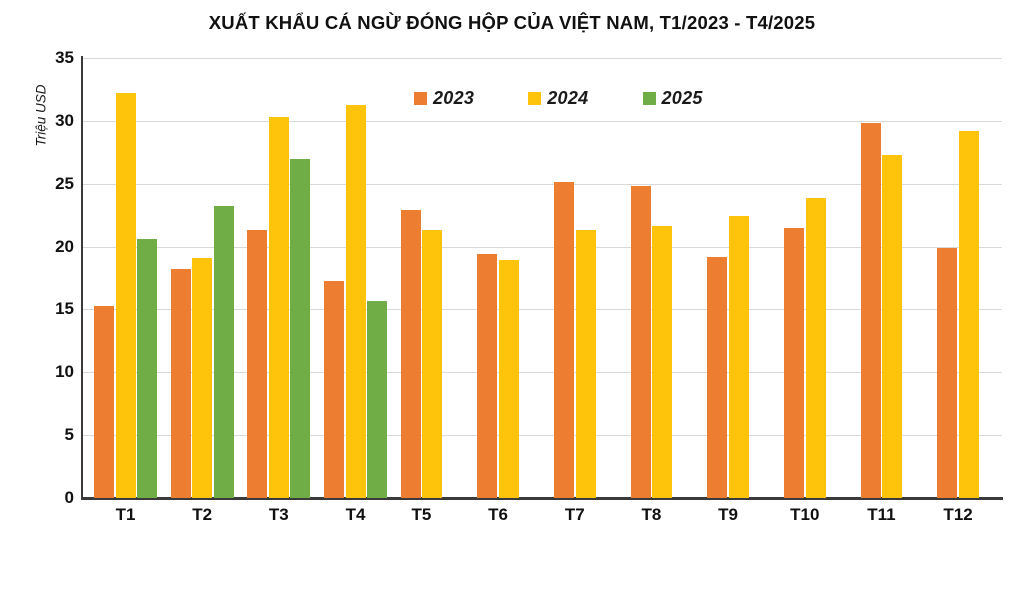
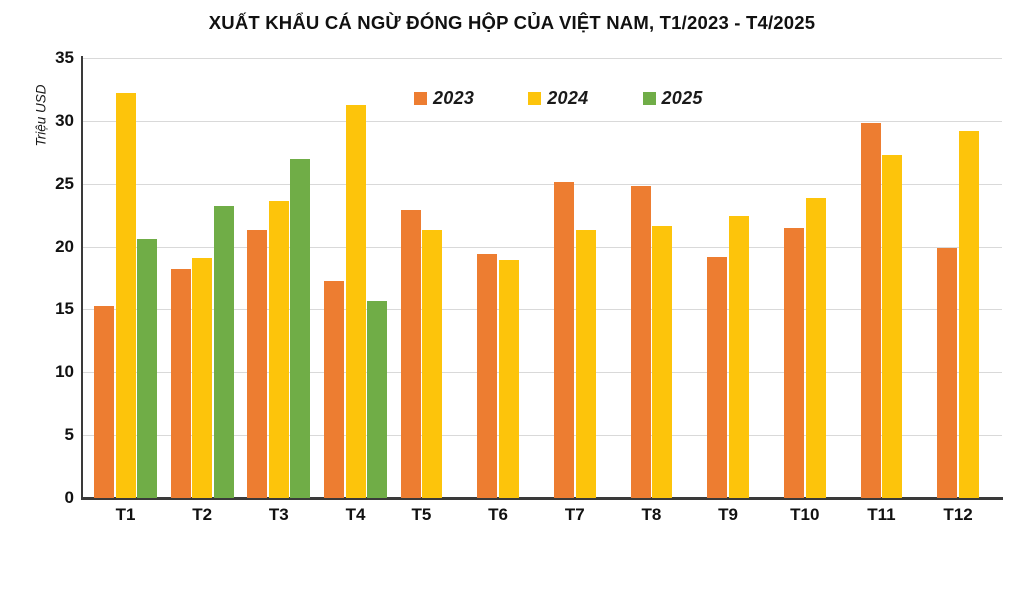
2024/T3: 30.3 -> 23.6
